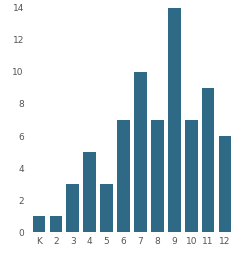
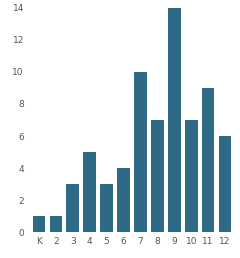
6: 7 -> 4
